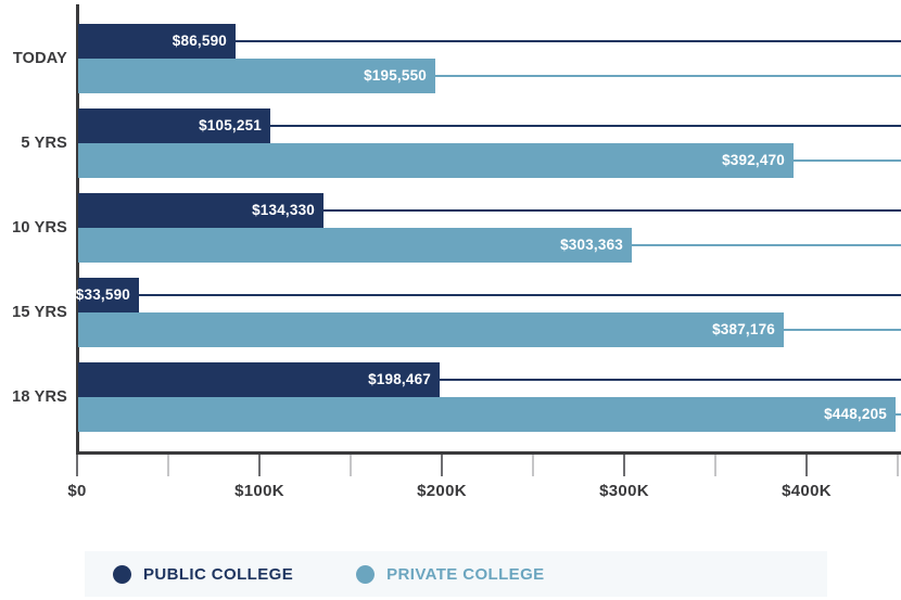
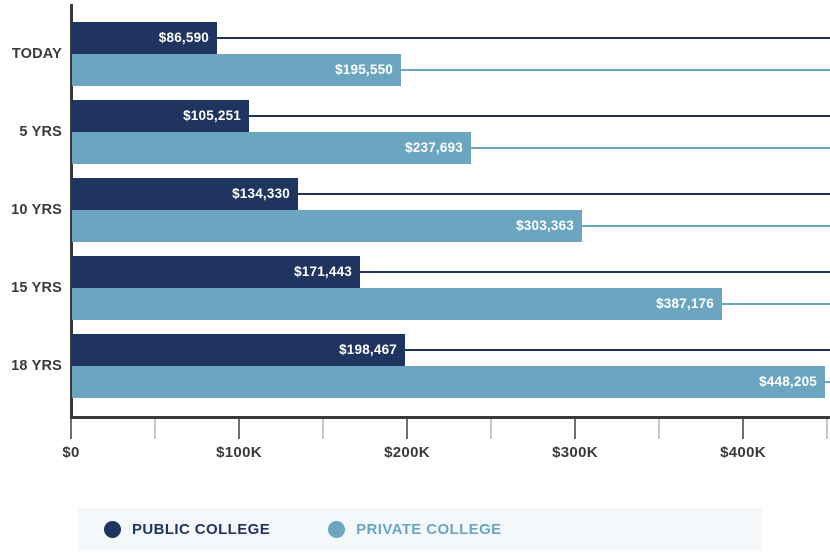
PRIVATE COLLEGE/5 YRS: $392,470 -> $237,693
PUBLIC COLLEGE/15 YRS: $33,590 -> $171,443
